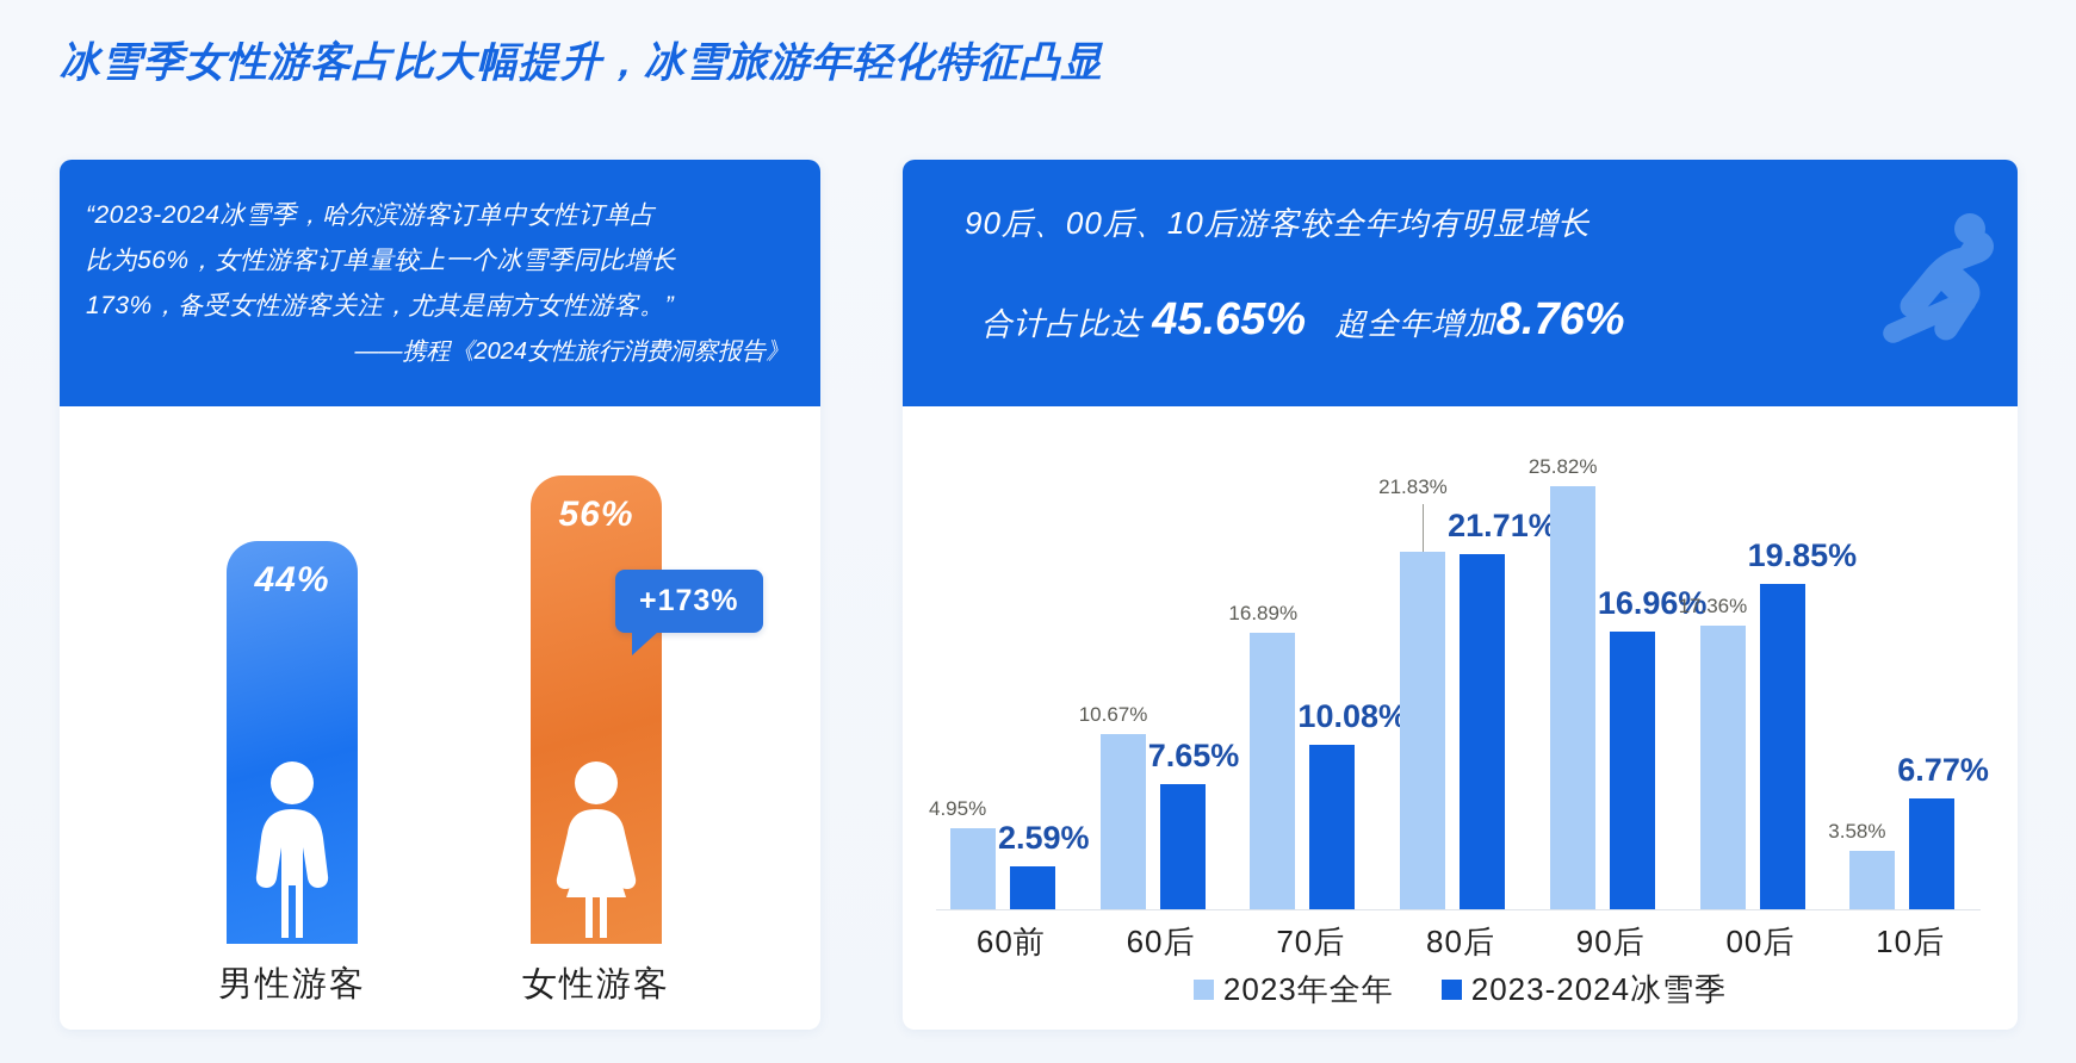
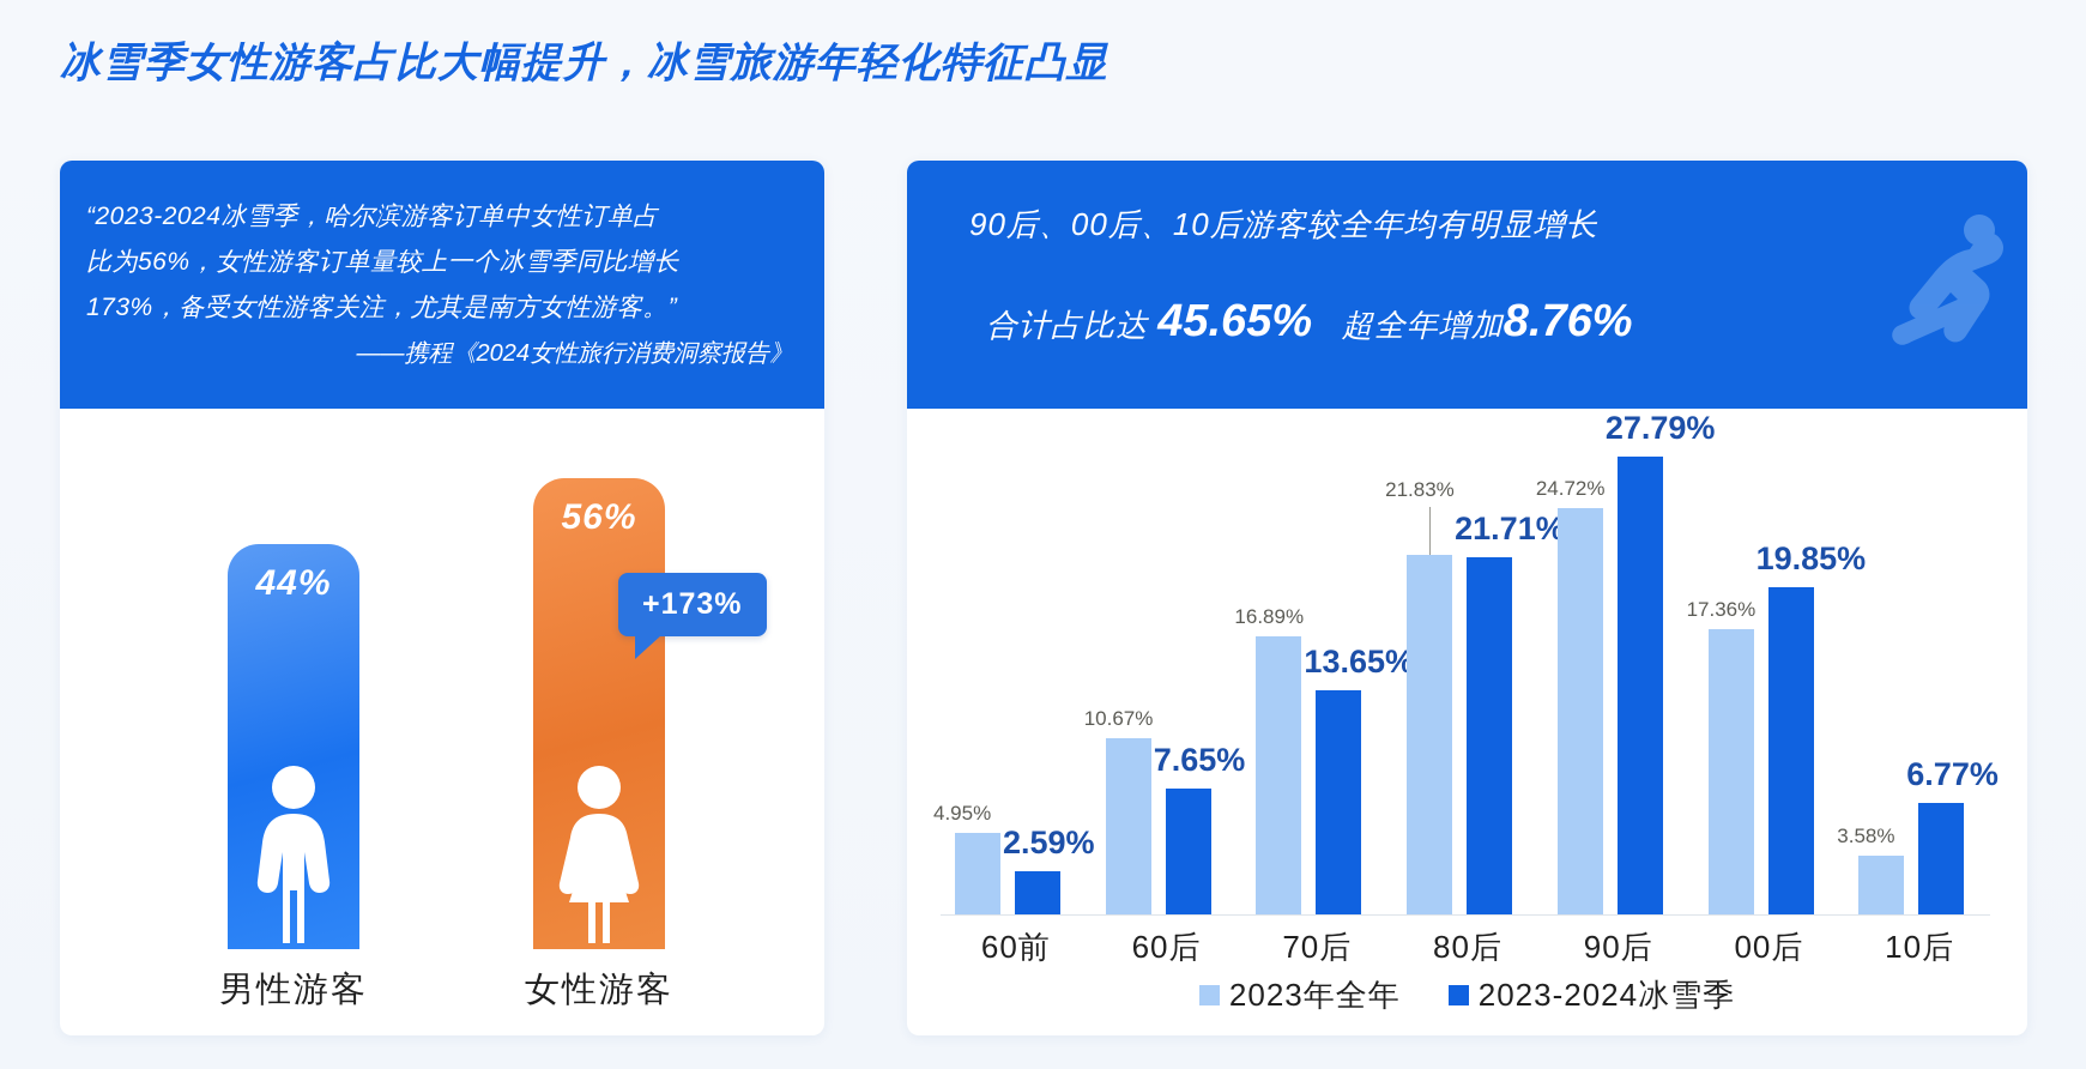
2023-2024冰雪季/70后: 10.08% -> 13.65%
2023年全年/90后: 25.82% -> 24.72%
2023-2024冰雪季/90后: 16.96% -> 27.79%
